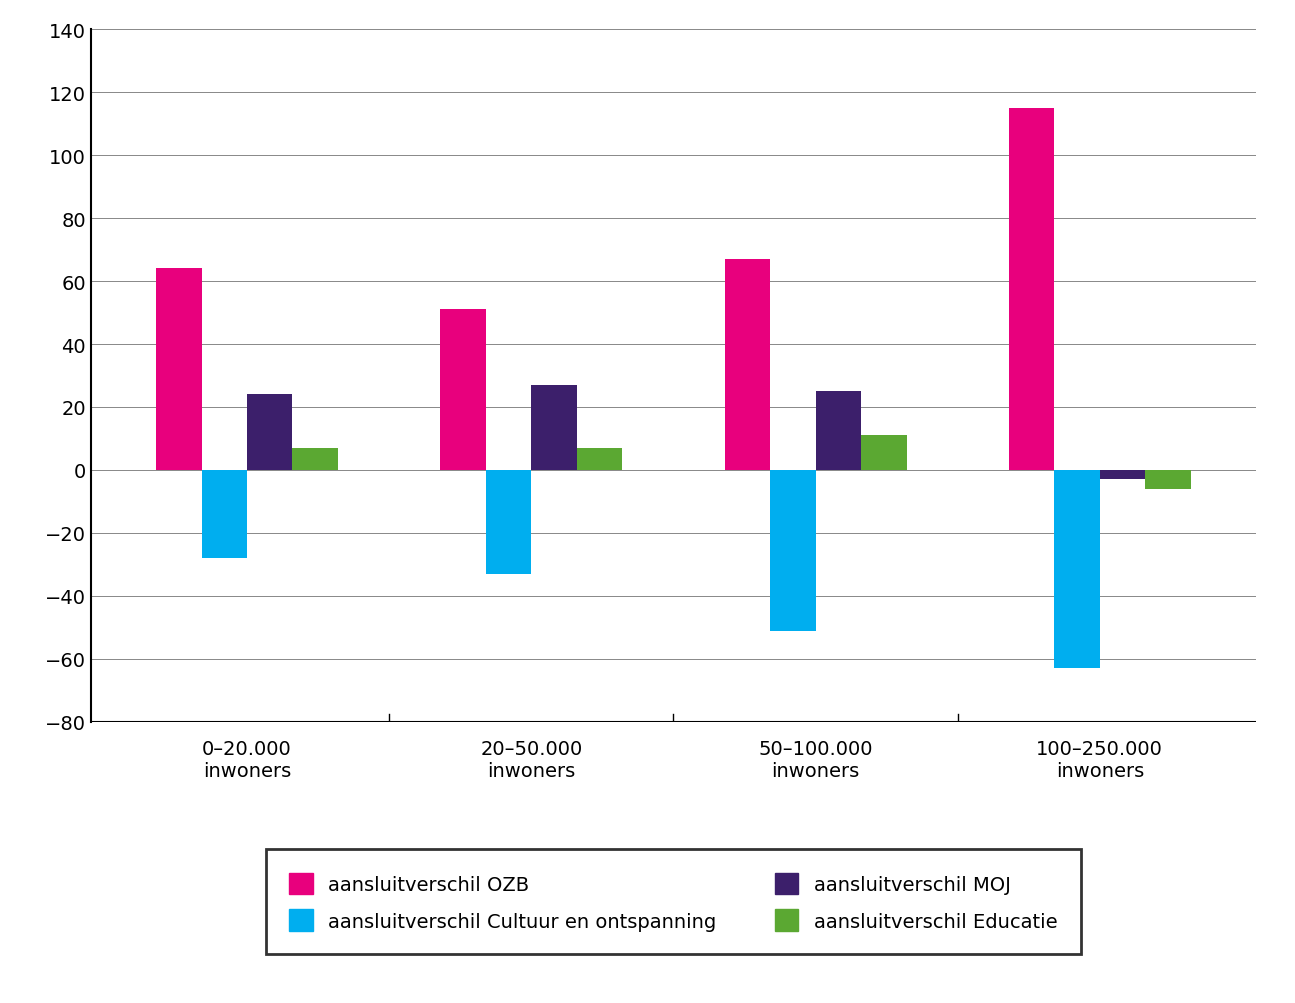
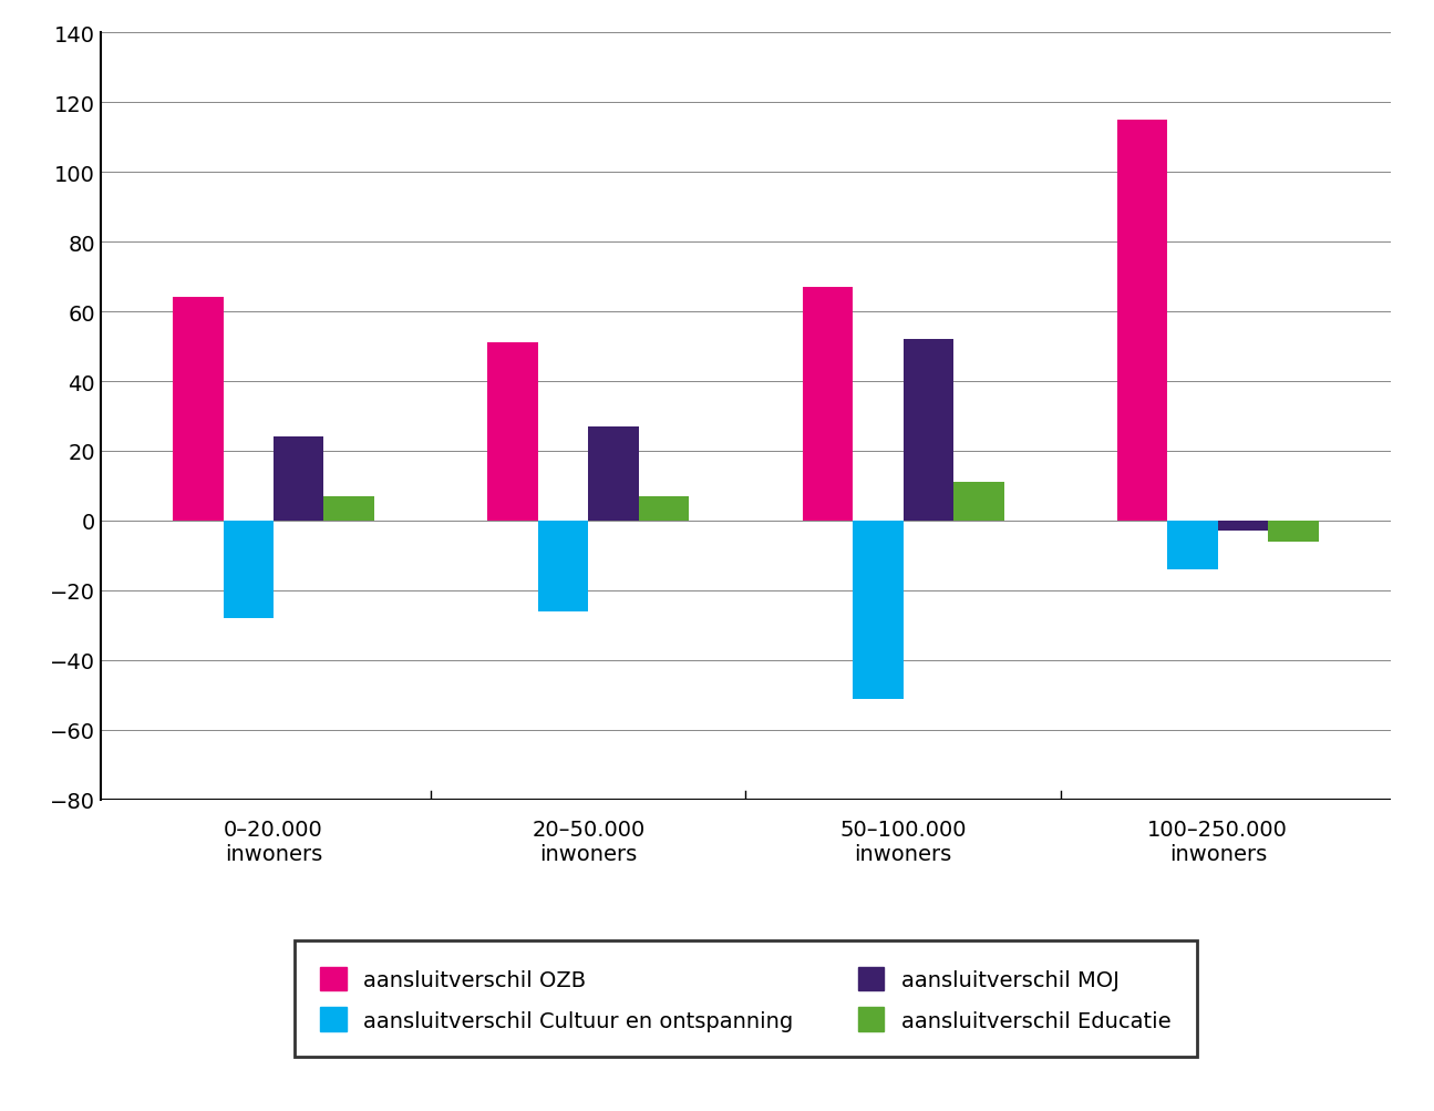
aansluitverschil Cultuur en ontspanning/20–50.000 inwoners: -33 -> -26
aansluitverschil MOJ/50–100.000 inwoners: 25 -> 52
aansluitverschil Cultuur en ontspanning/100–250.000 inwoners: -63 -> -14
